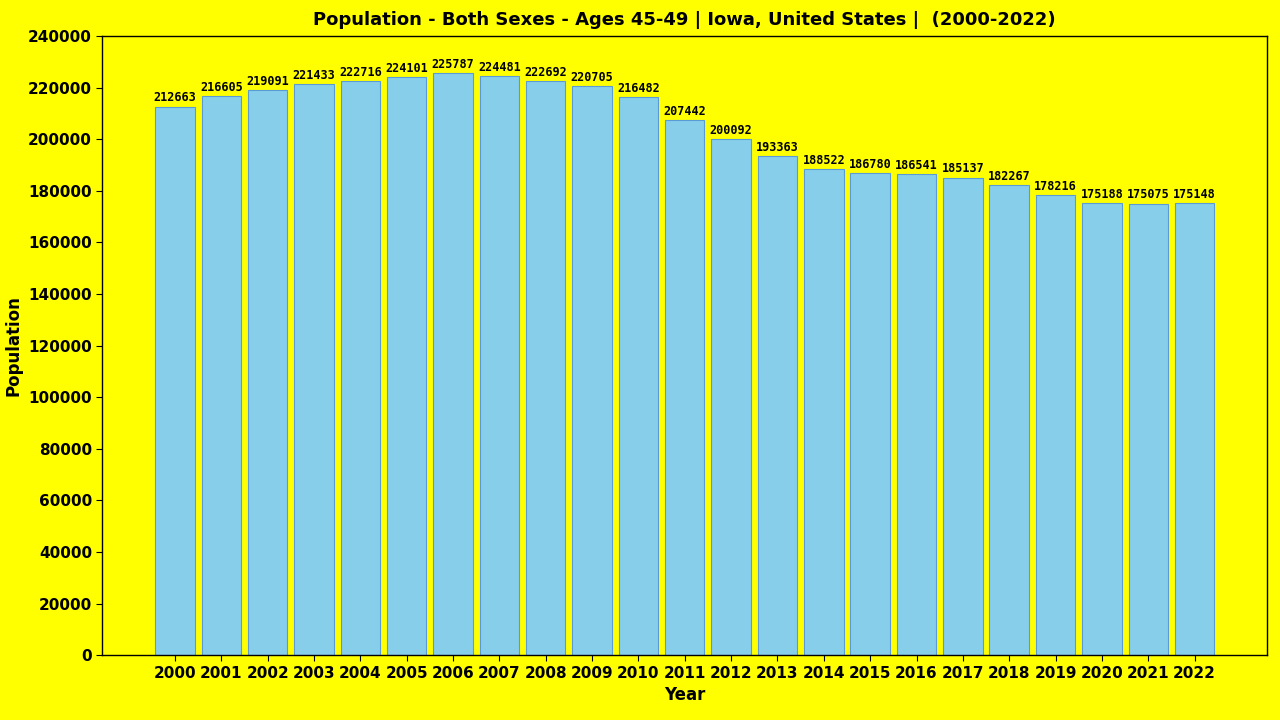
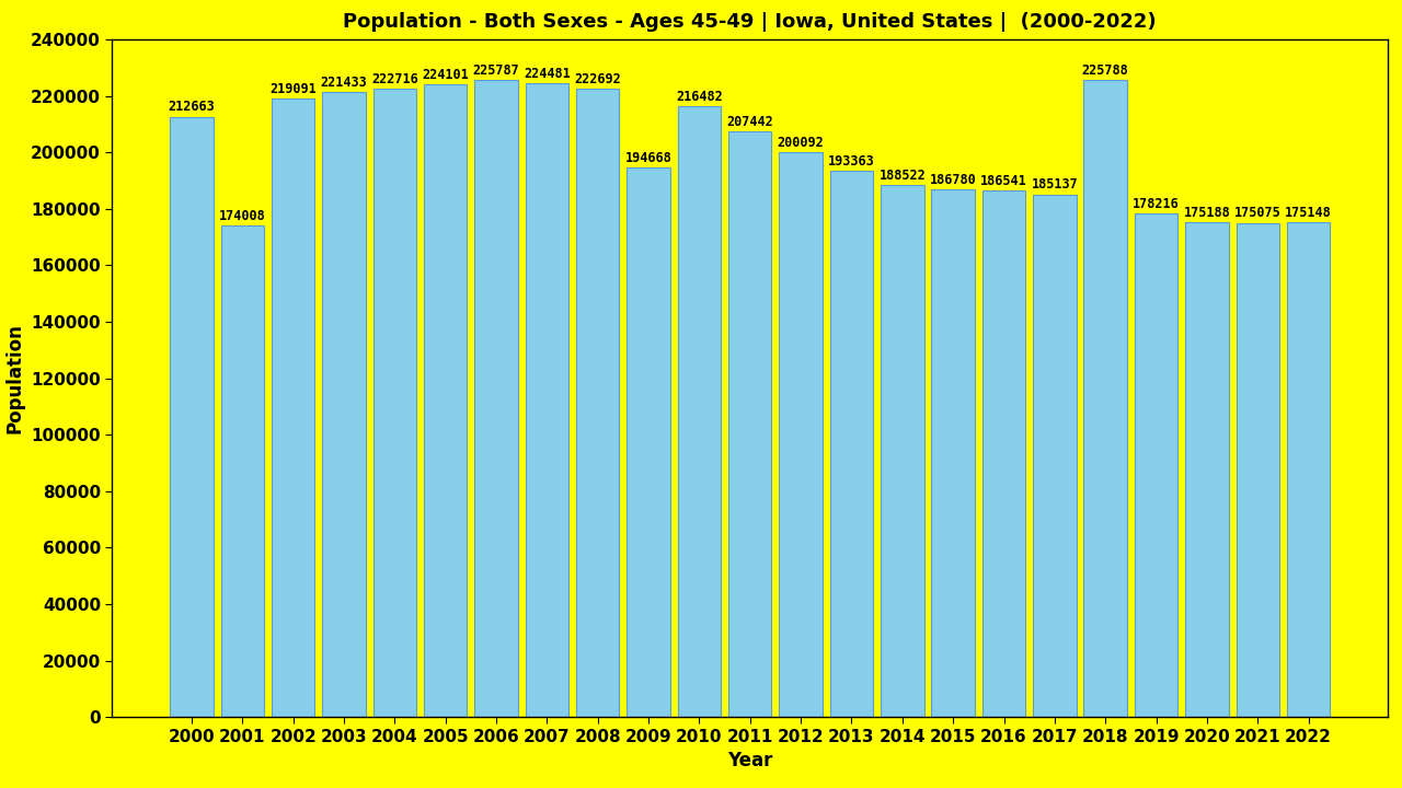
2001: 216605 -> 174008
2009: 220705 -> 194668
2018: 182267 -> 225788
